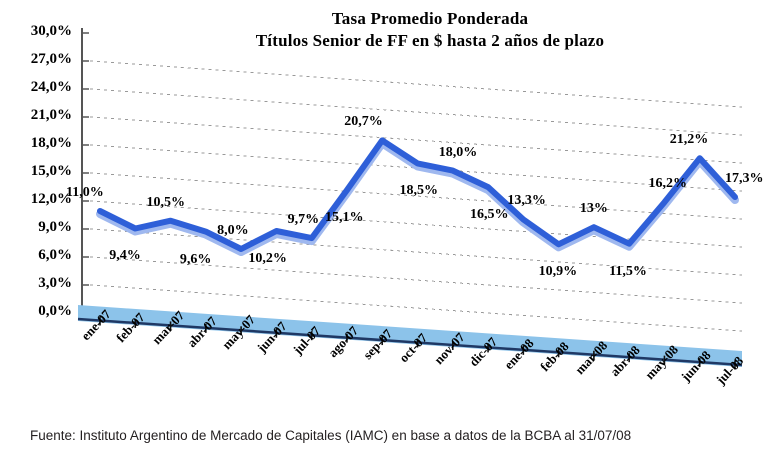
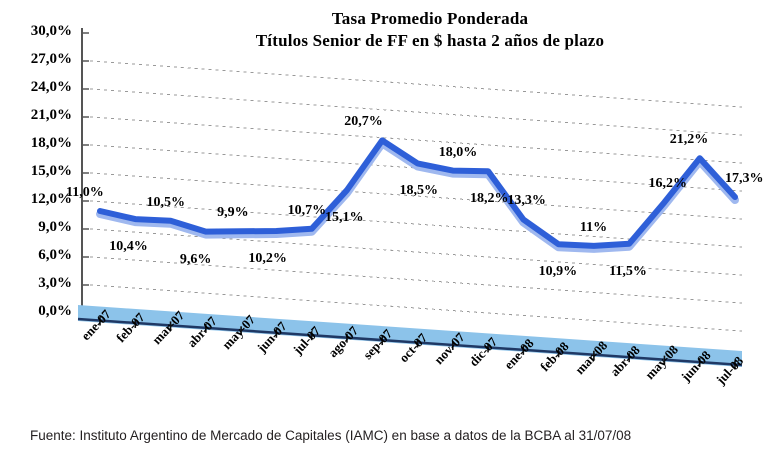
feb-07: 9,4% -> 10,4%
may-07: 8,0% -> 9,9%
jul-07: 9,7% -> 10,7%
dic-07: 16,5% -> 18,2%
mar-08: 13% -> 11%
